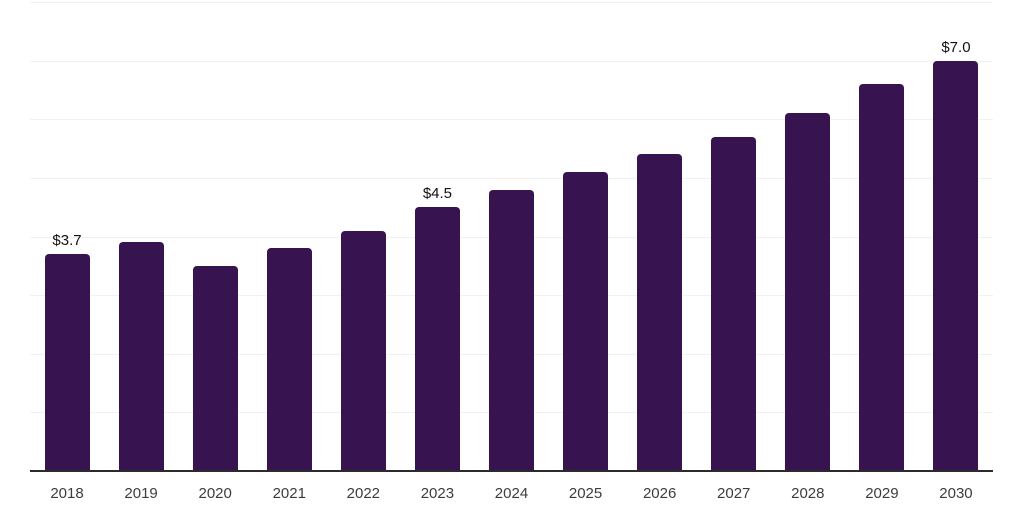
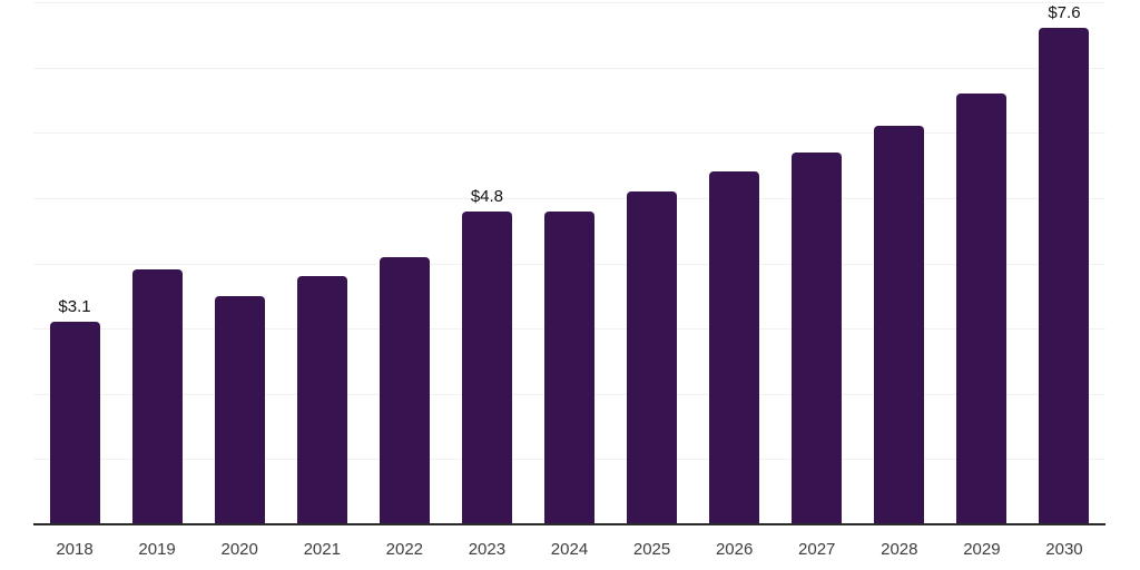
2018: $3.7 -> $3.1
2023: $4.5 -> $4.8
2030: $7.0 -> $7.6
